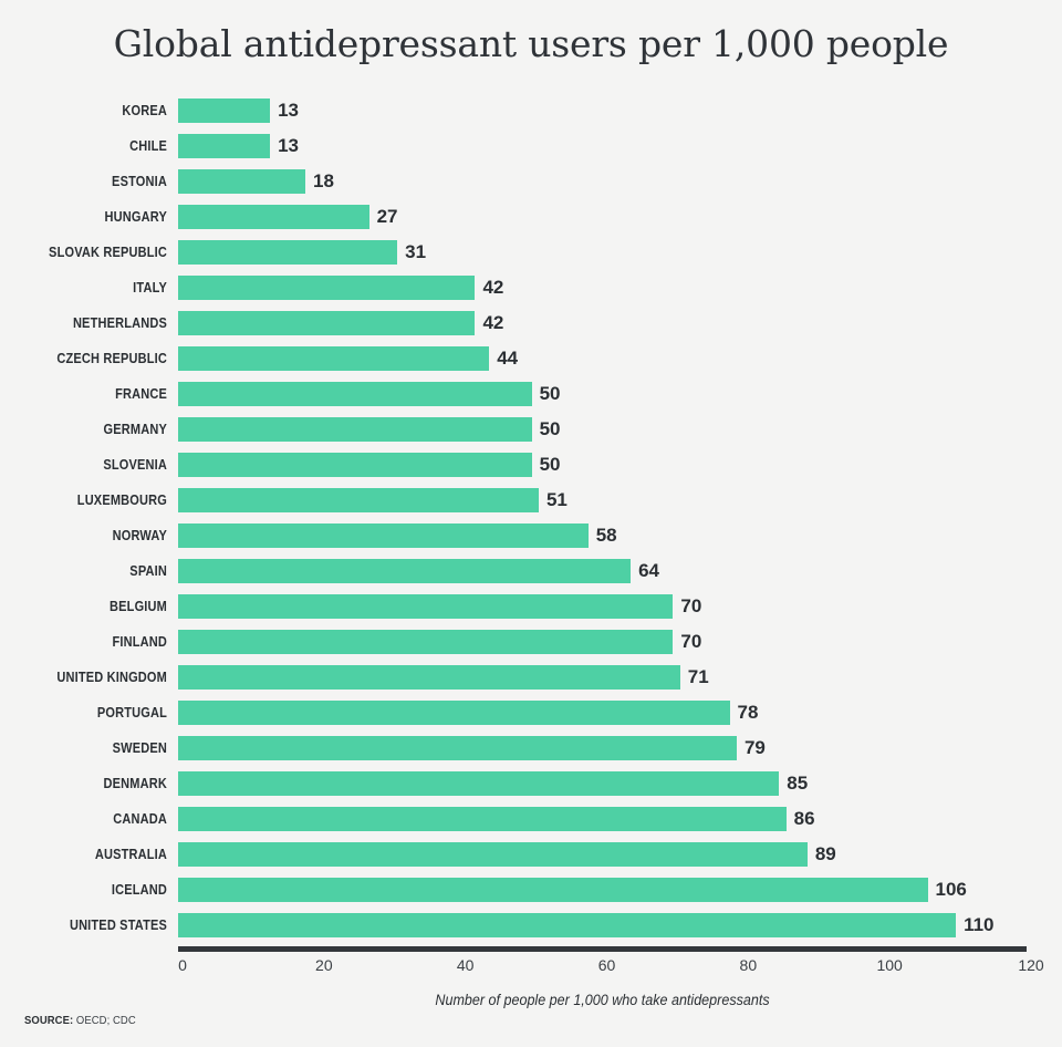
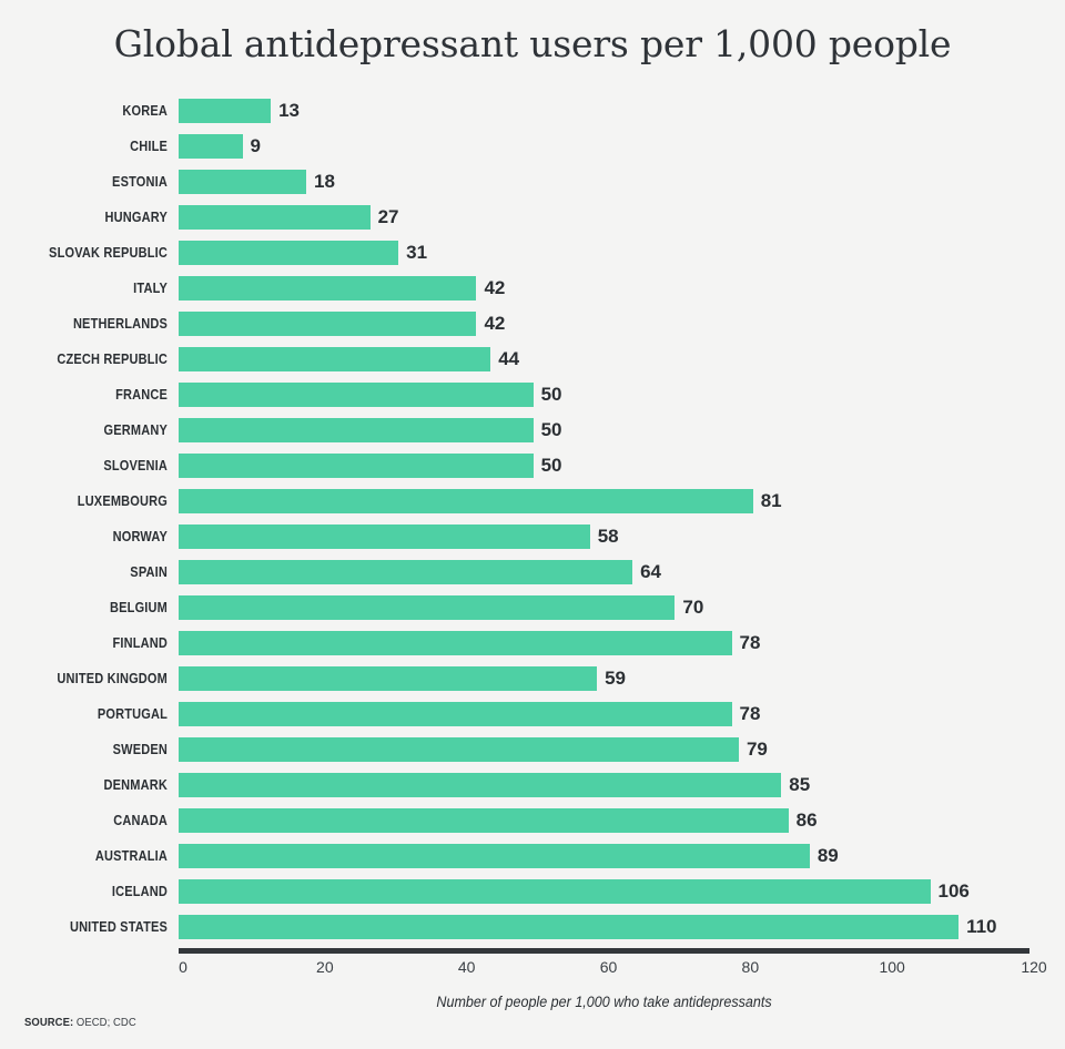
CHILE: 13 -> 9
LUXEMBOURG: 51 -> 81
FINLAND: 70 -> 78
UNITED KINGDOM: 71 -> 59
